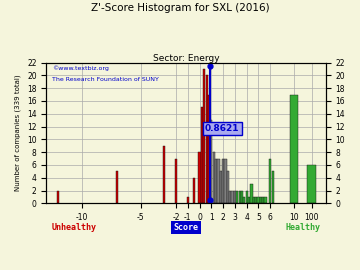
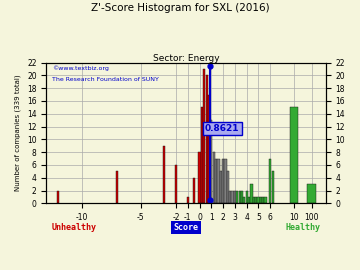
-2: 7 -> 6
10: 17 -> 15
100: 6 -> 3
